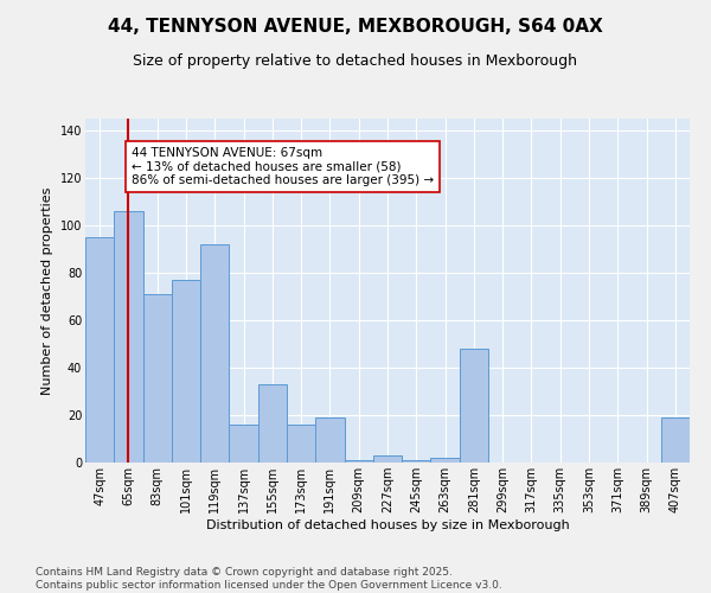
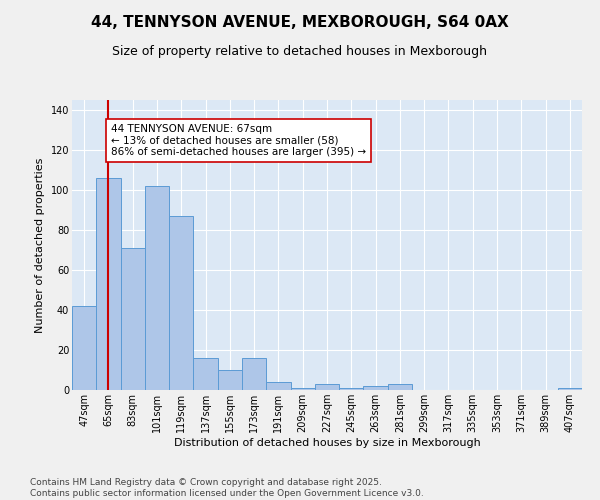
47sqm: 95 -> 42
101sqm: 77 -> 102
119sqm: 92 -> 87
155sqm: 33 -> 10
191sqm: 19 -> 4
281sqm: 48 -> 3
407sqm: 19 -> 1
